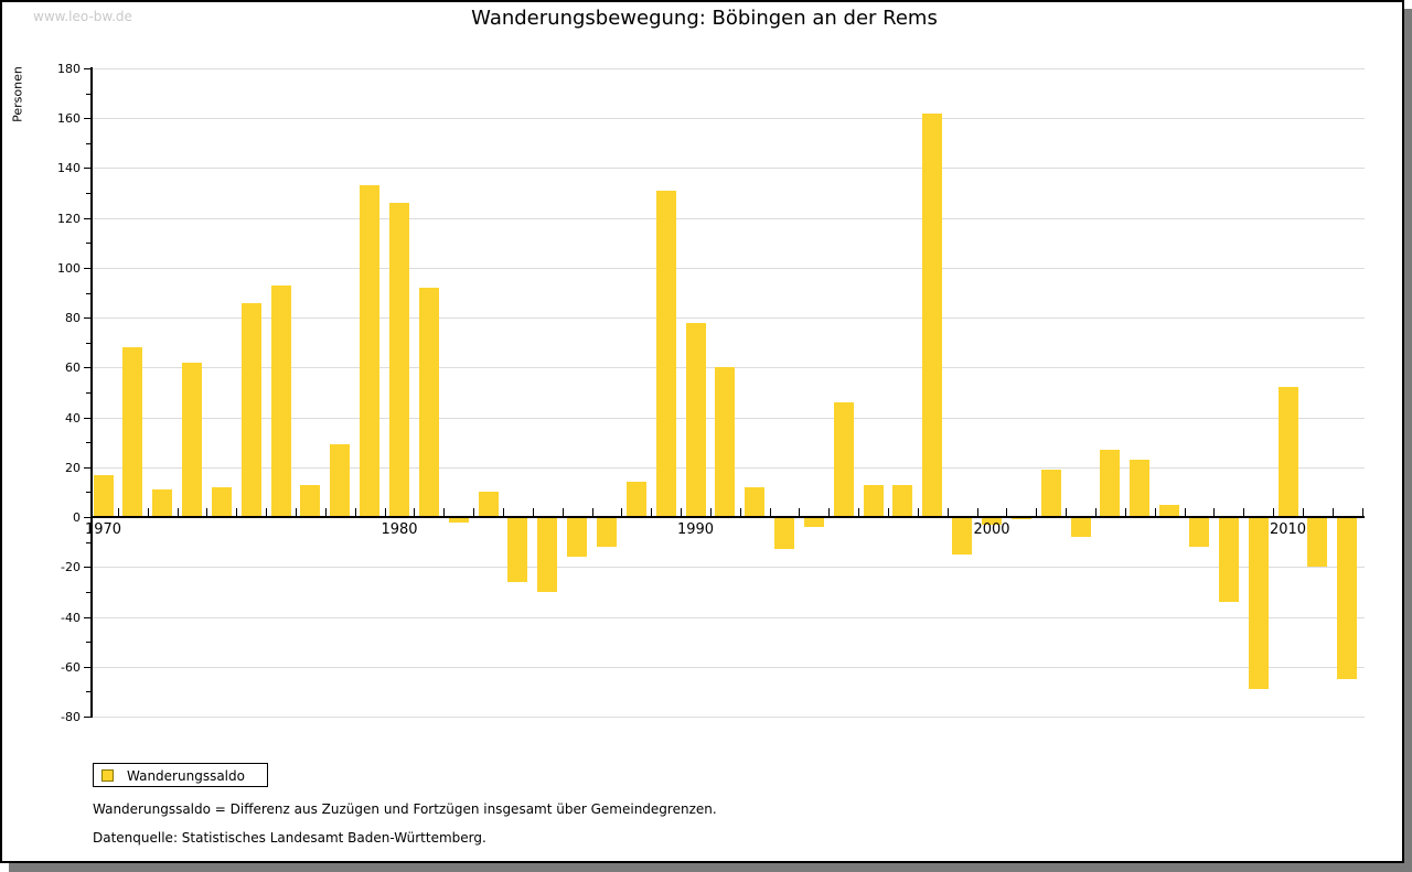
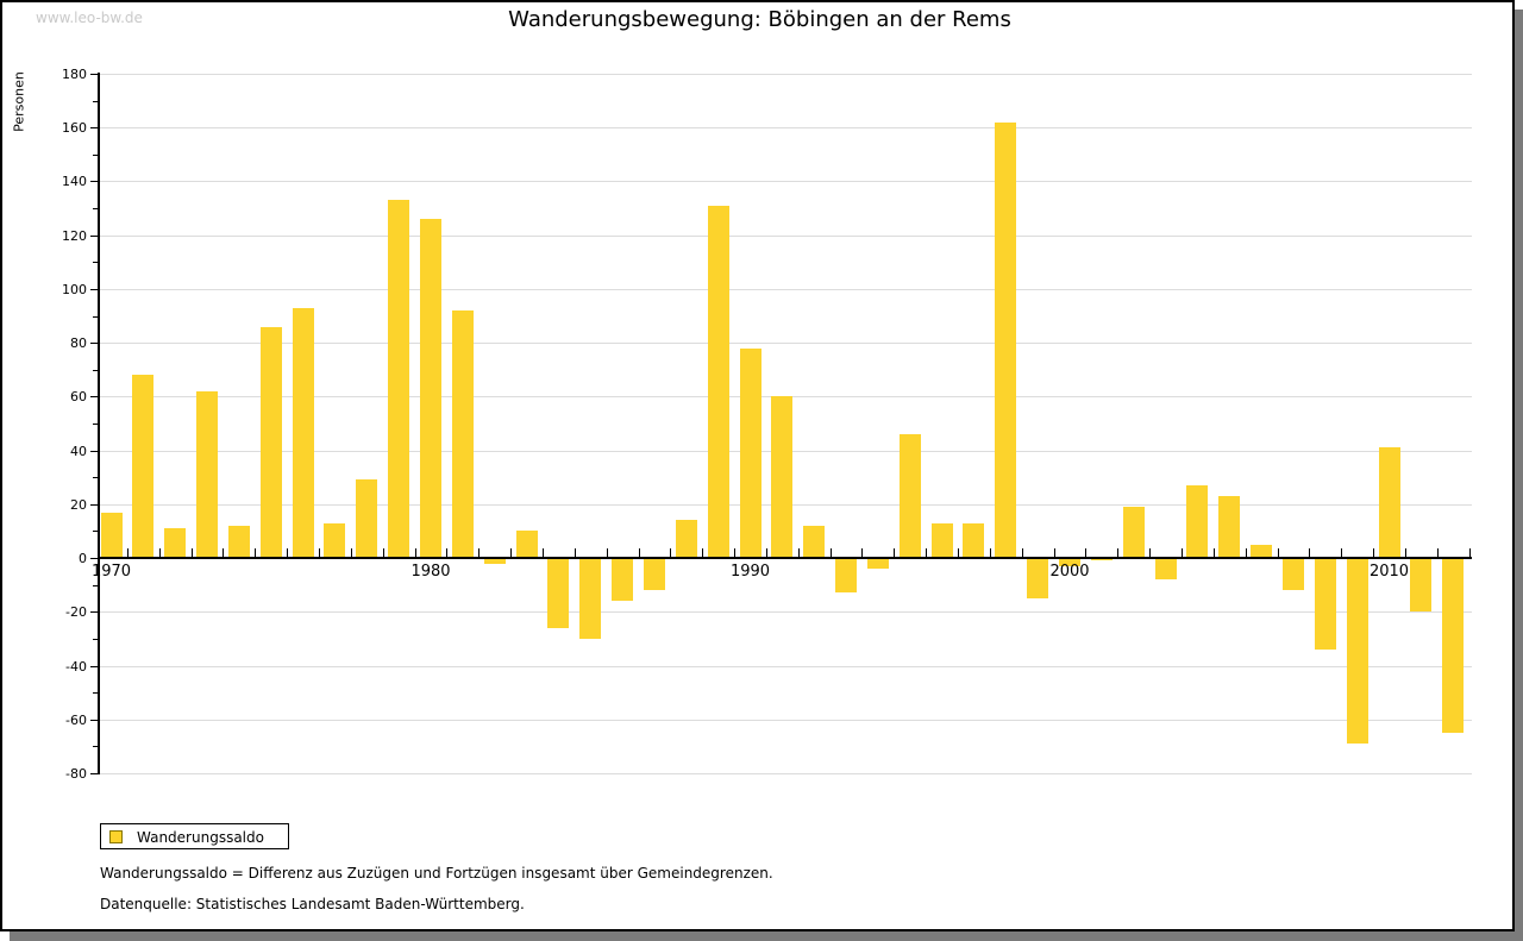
2010: 52 -> 41
